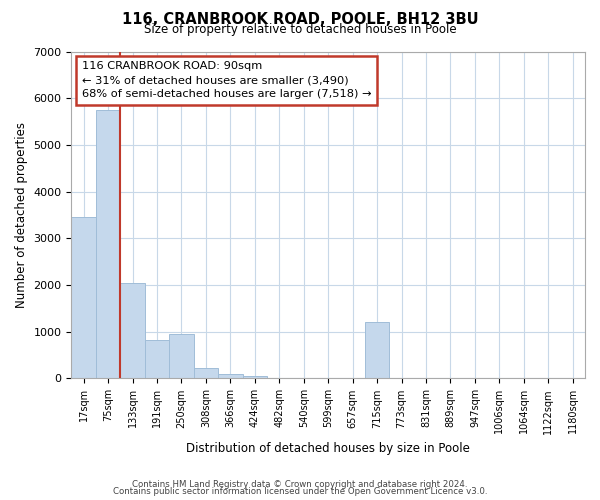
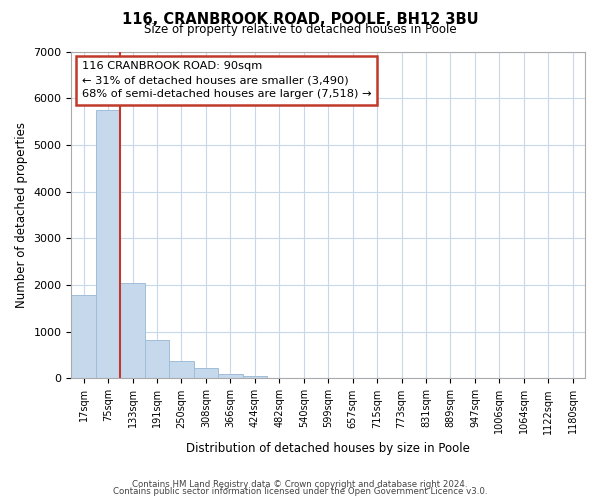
17sqm: 3450 -> 1780
250sqm: 950 -> 370
715sqm: 1200 -> 0
